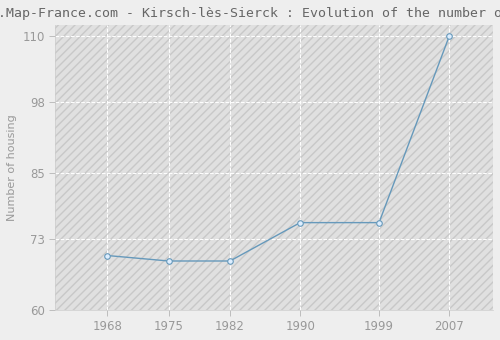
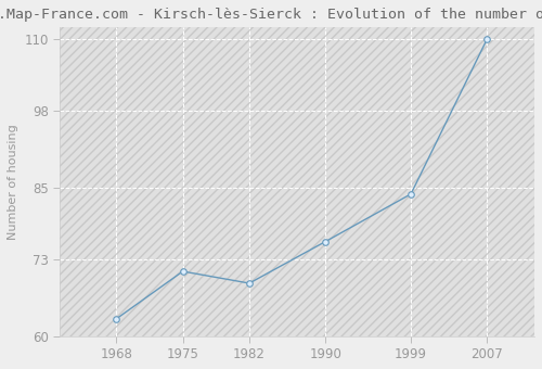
1968: 70 -> 63
1975: 69 -> 71
1999: 76 -> 84
